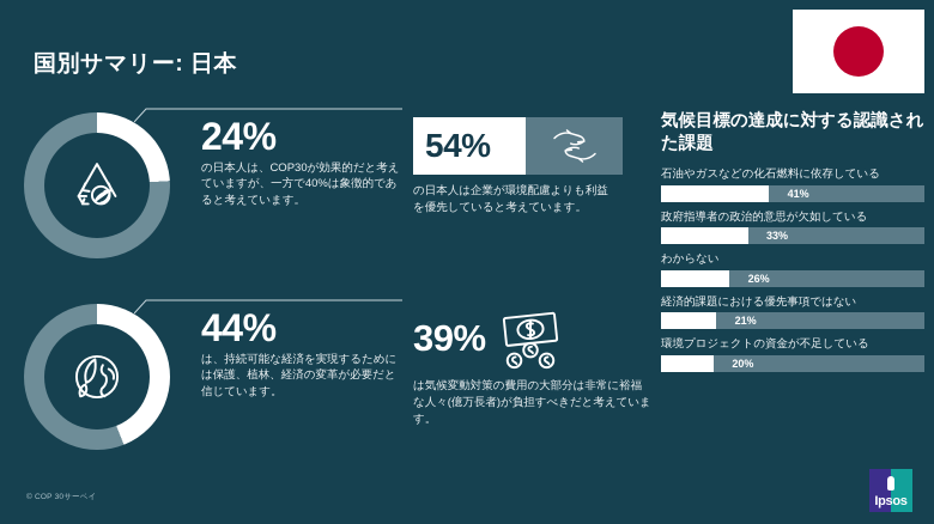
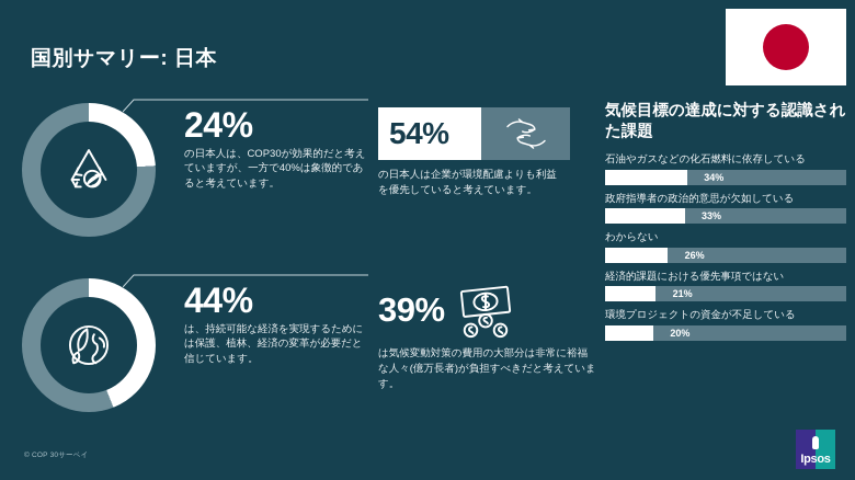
石油やガスなどの化石燃料に依存している: 41% -> 34%
